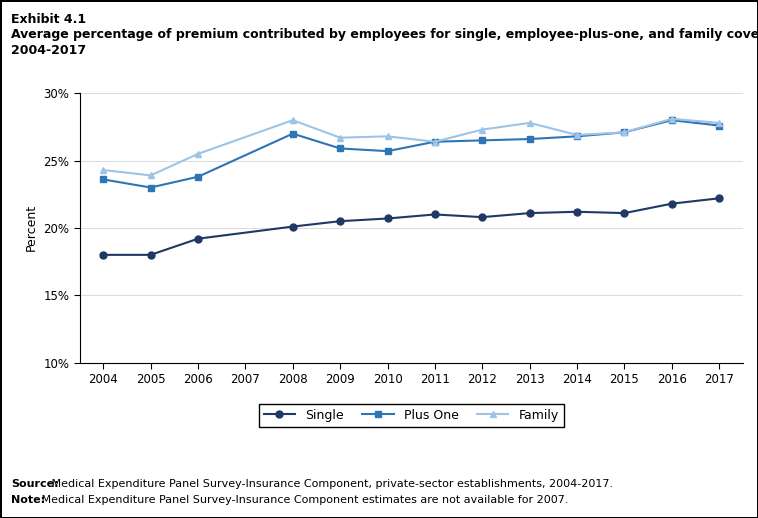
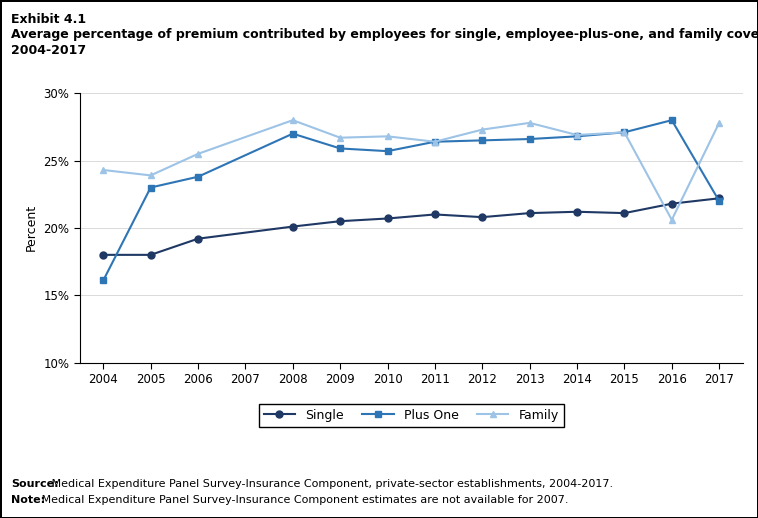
Plus One/2004: 23.6% -> 16.1%
Family/2016: 28.1% -> 20.6%
Plus One/2017: 27.6% -> 22.0%
